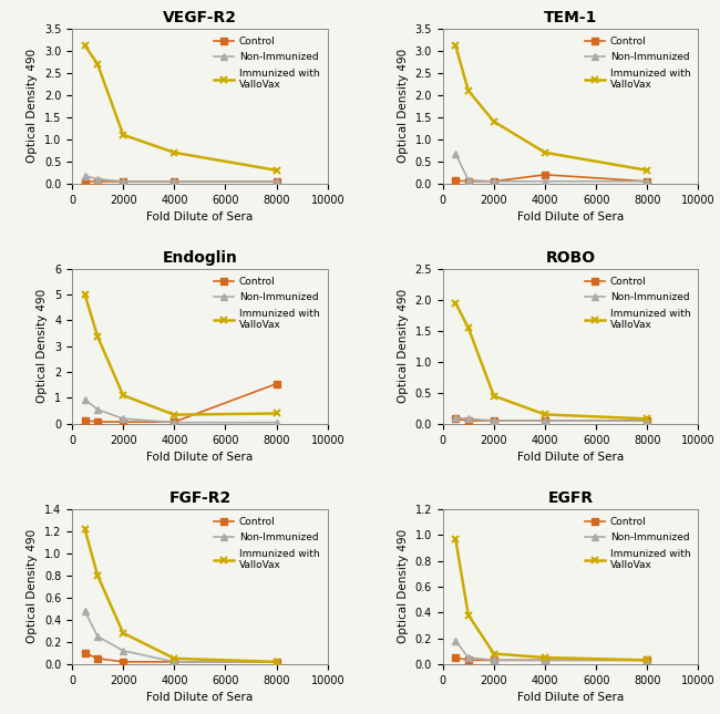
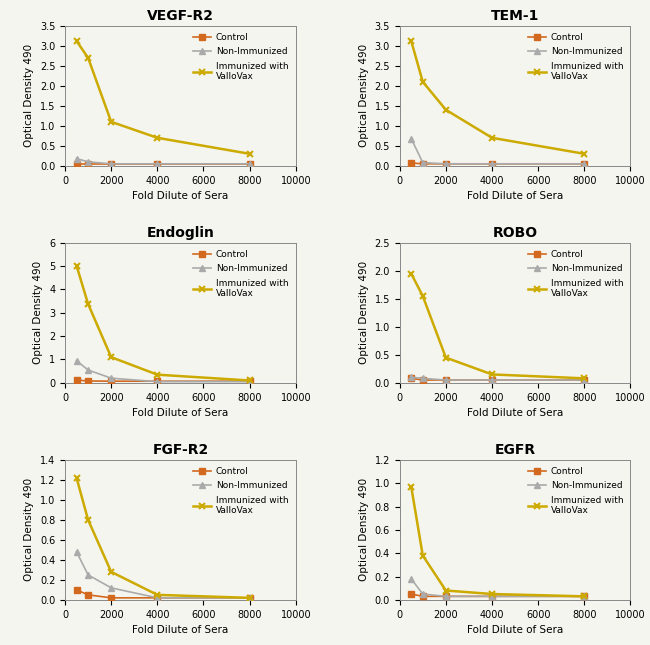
TEM-1/Control/4000: 0.20 -> 0.05
Endoglin/Control/8000: 1.55 -> 0.07
Endoglin/Immunized with ValloVax/8000: 0.40 -> 0.10
